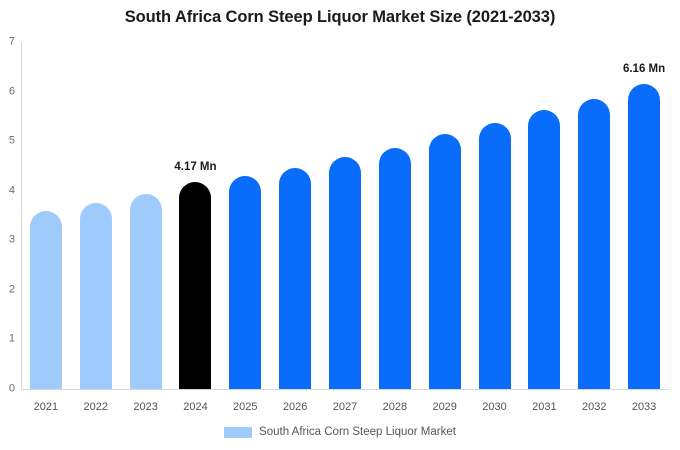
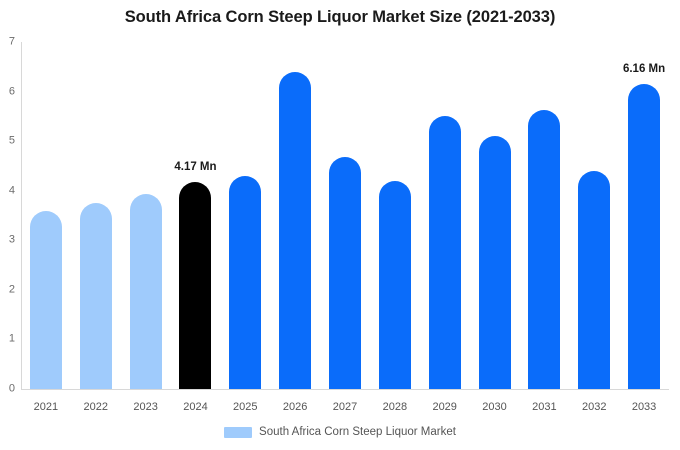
2026: 4.5 -> 6.4
2028: 4.9 -> 4.2
2029: 5.1 -> 5.5
2030: 5.4 -> 5.1
2032: 5.8 -> 4.4
